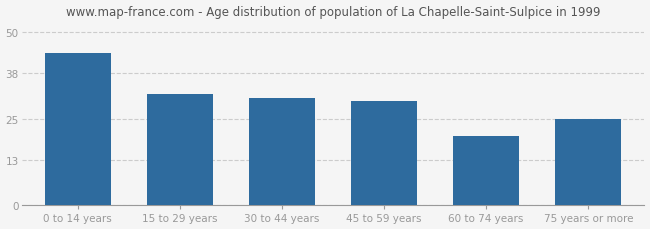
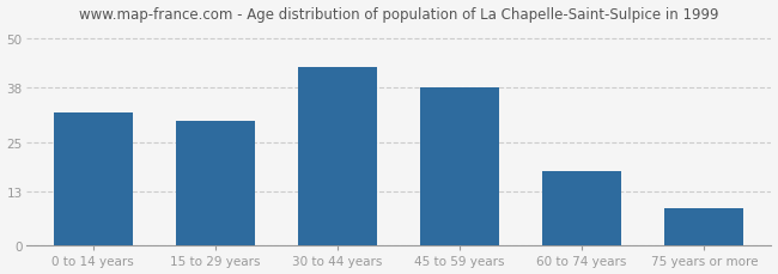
0 to 14 years: 44 -> 32
15 to 29 years: 32 -> 30
30 to 44 years: 31 -> 43
45 to 59 years: 30 -> 38
60 to 74 years: 20 -> 18
75 years or more: 25 -> 9
